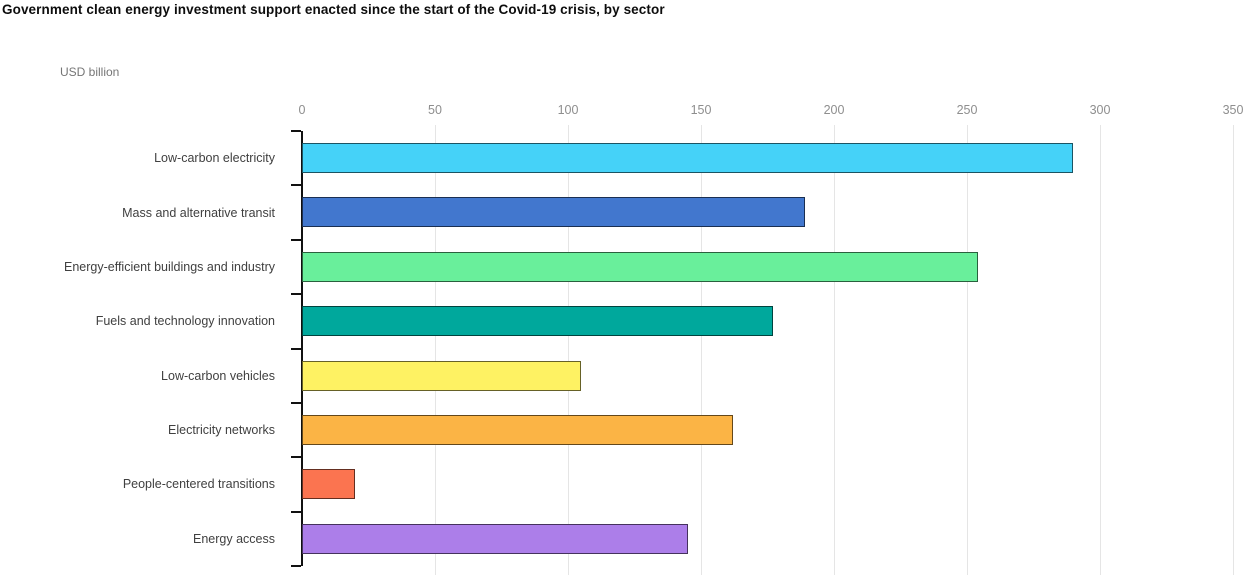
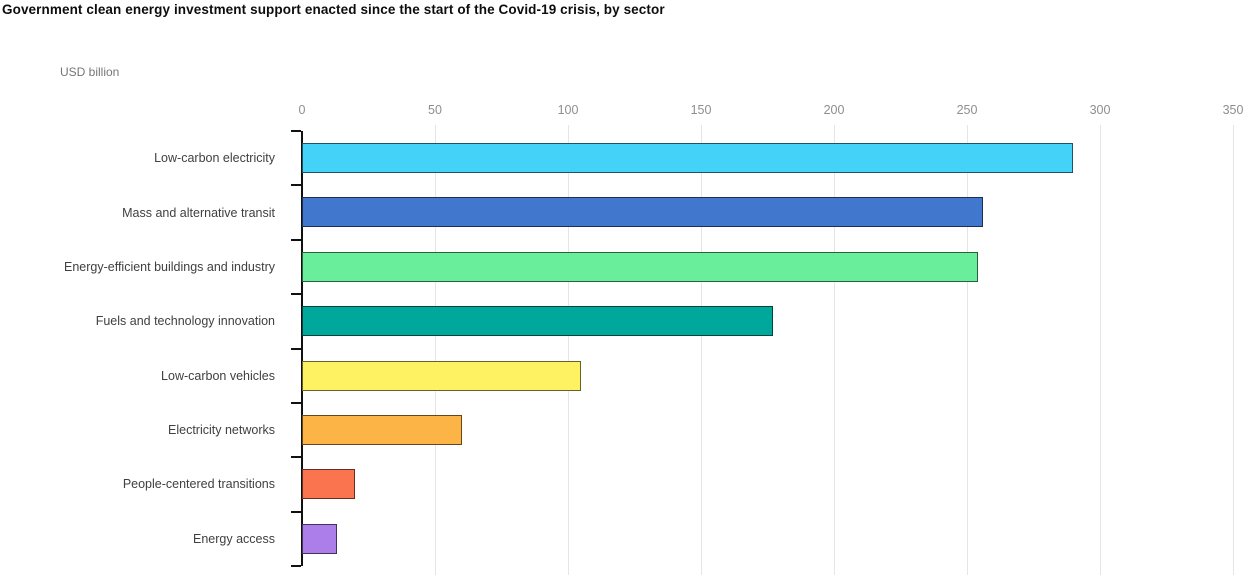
Mass and alternative transit: 189 -> 256
Electricity networks: 162 -> 60
Energy access: 145 -> 13
